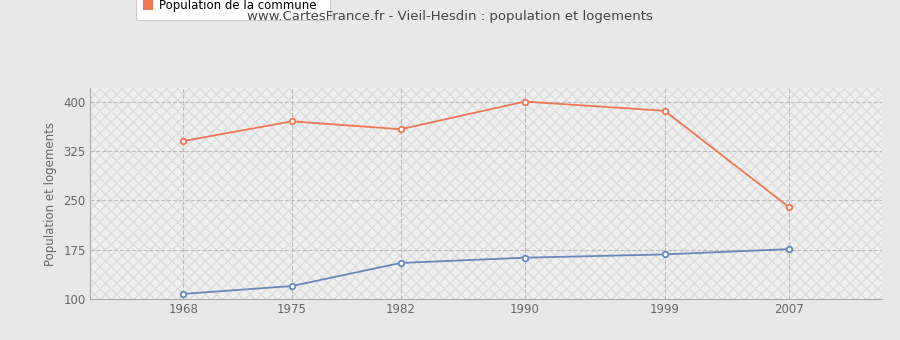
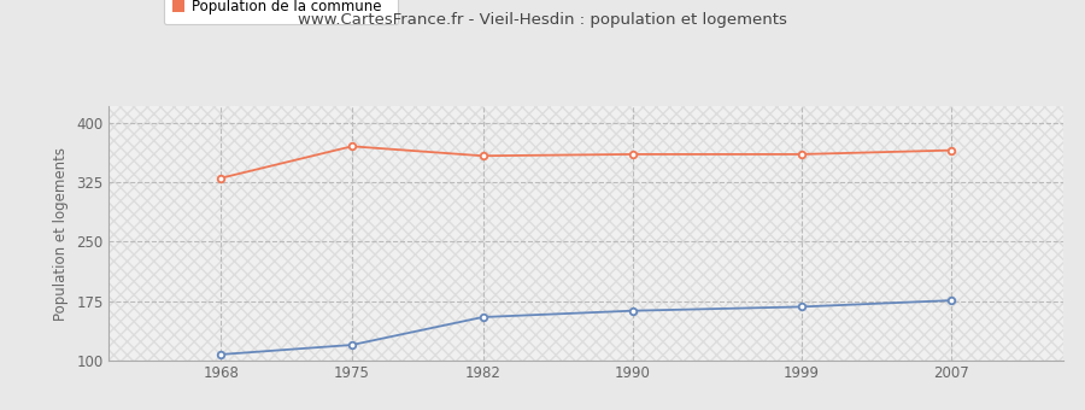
Population de la commune/1968: 340 -> 330
Population de la commune/1990: 400 -> 360
Population de la commune/1999: 386 -> 360
Population de la commune/2007: 240 -> 365
